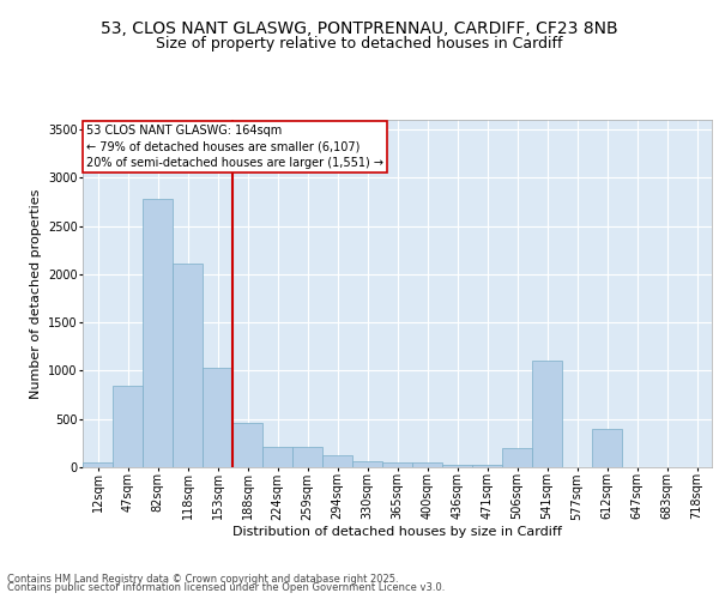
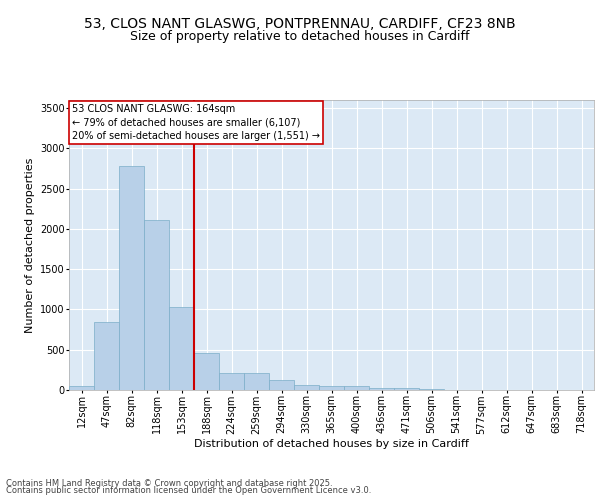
506sqm: 200 -> 10
541sqm: 1100 -> 0
612sqm: 400 -> 0
